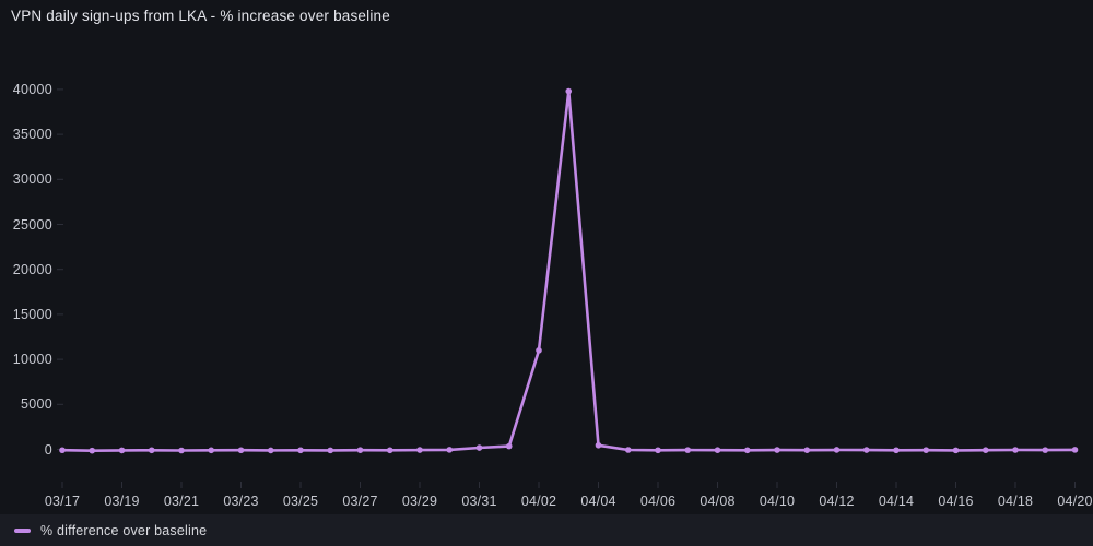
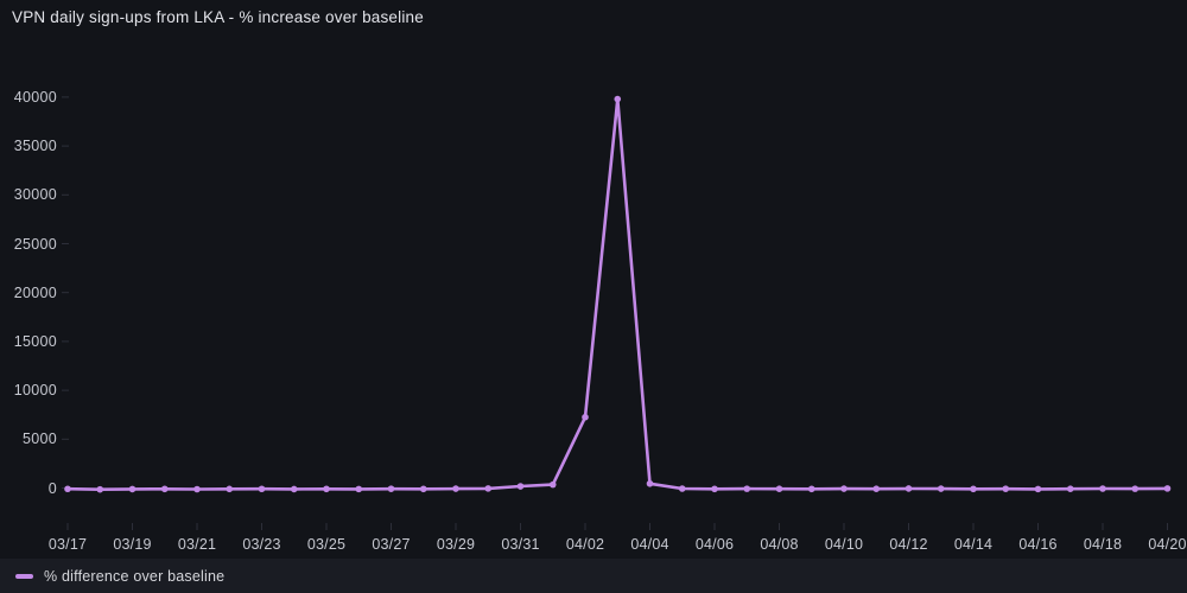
04/02: 11000 -> 7000
